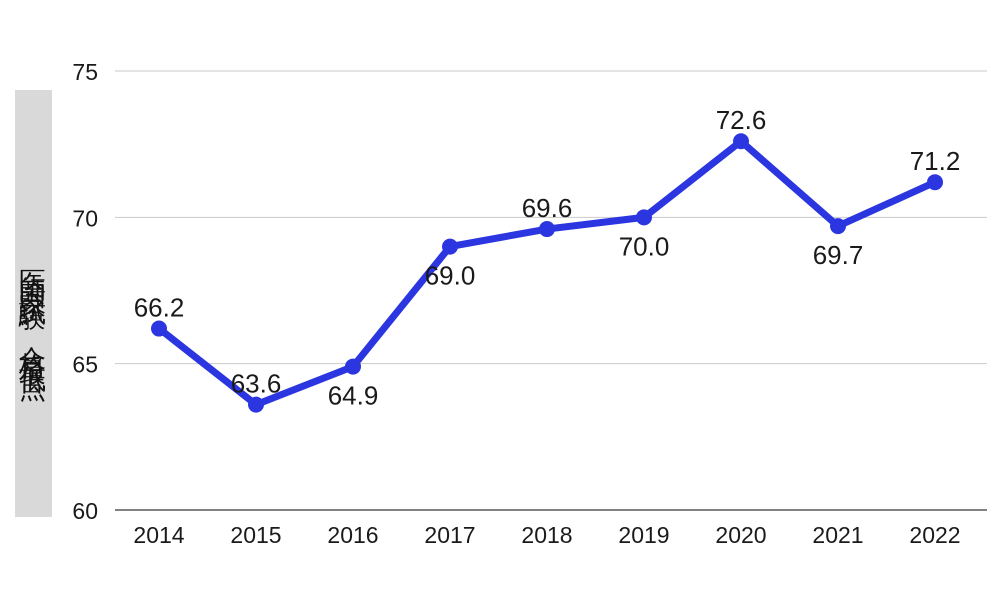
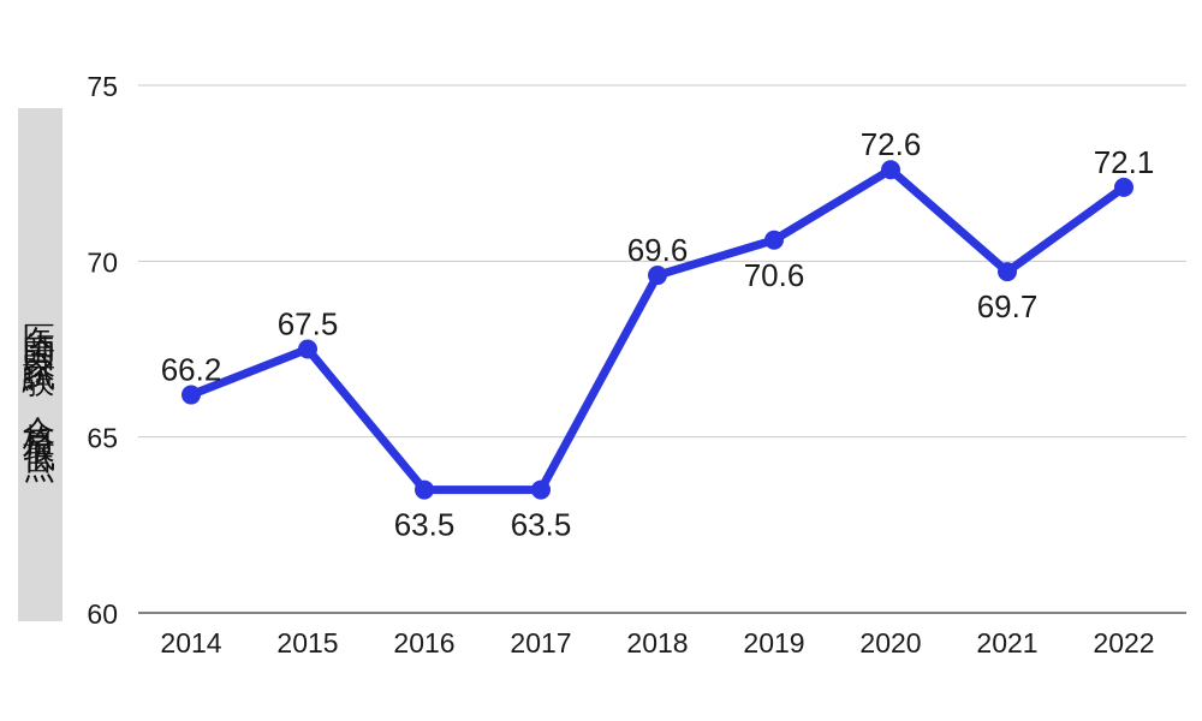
2015: 63.6 -> 67.5
2016: 64.9 -> 63.5
2017: 69.0 -> 63.5
2019: 70.0 -> 70.6
2022: 71.2 -> 72.1
